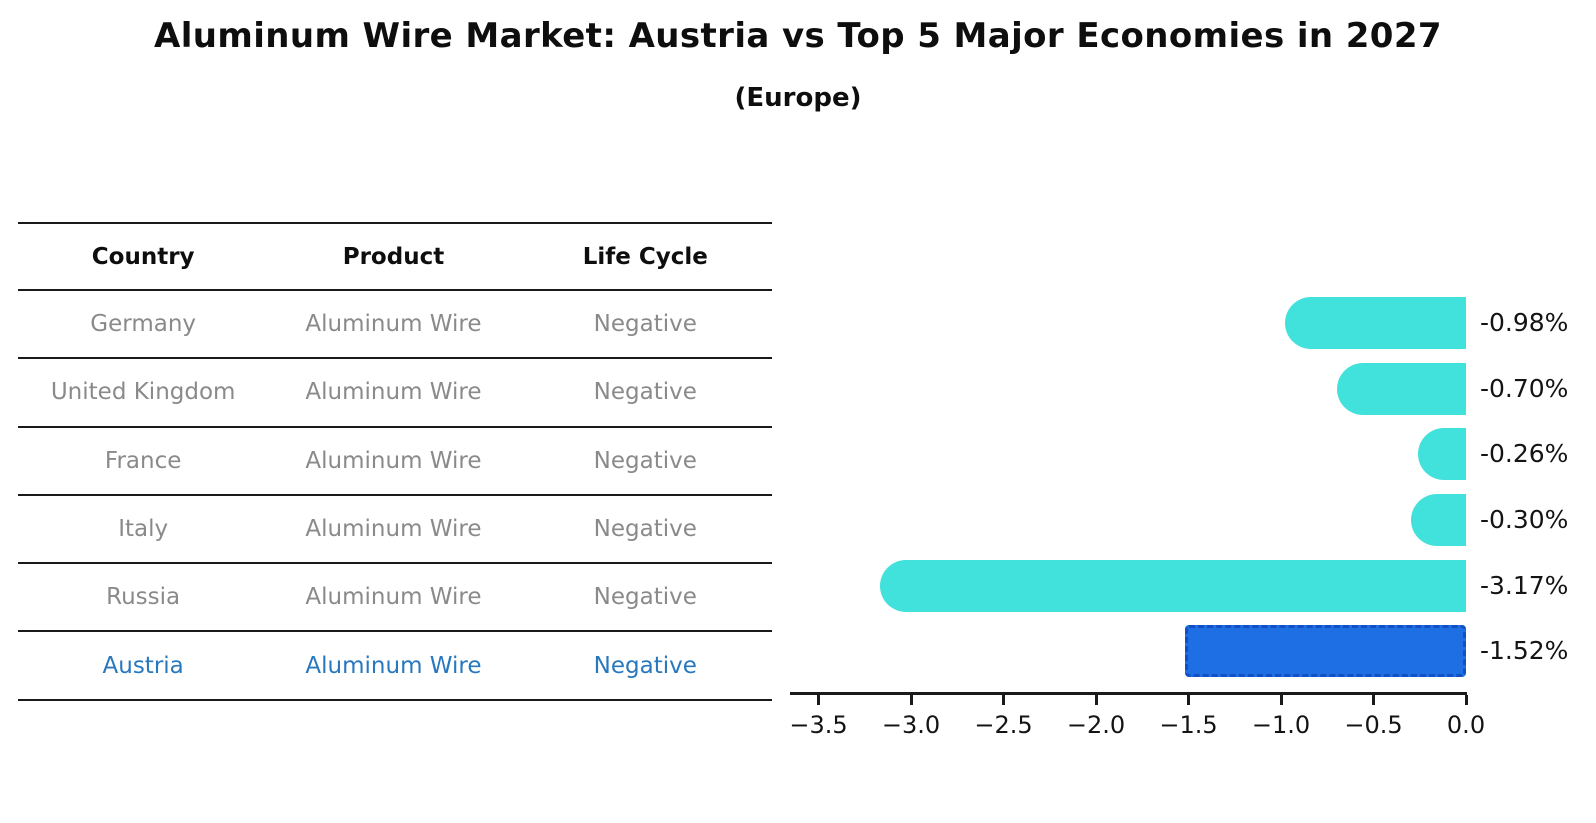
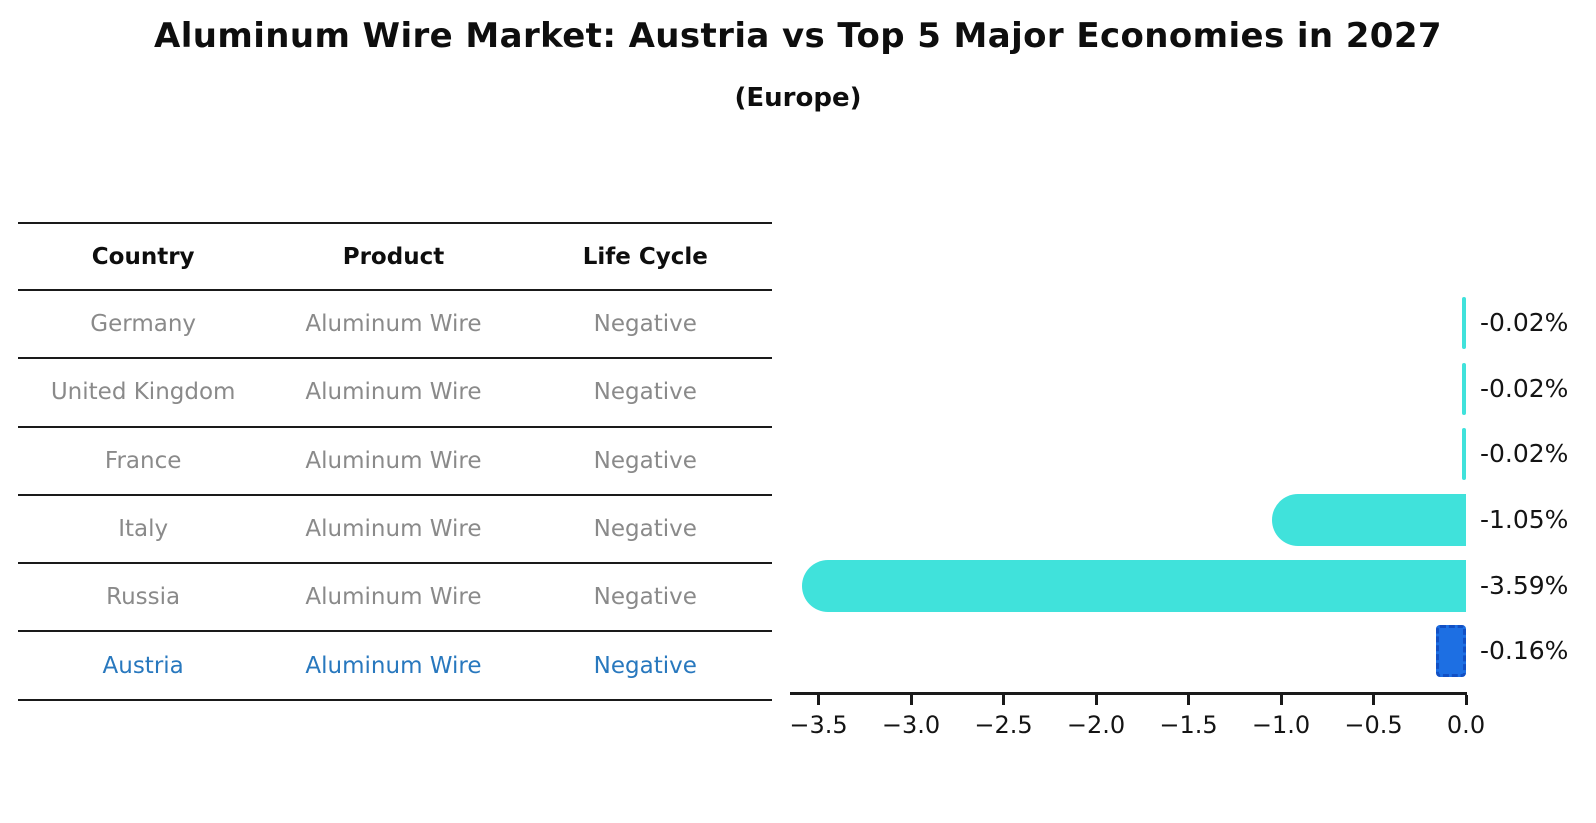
Germany: -0.98% -> -0.02%
United Kingdom: -0.70% -> -0.02%
France: -0.26% -> -0.02%
Italy: -0.30% -> -1.05%
Russia: -3.17% -> -3.59%
Austria: -1.52% -> -0.16%
